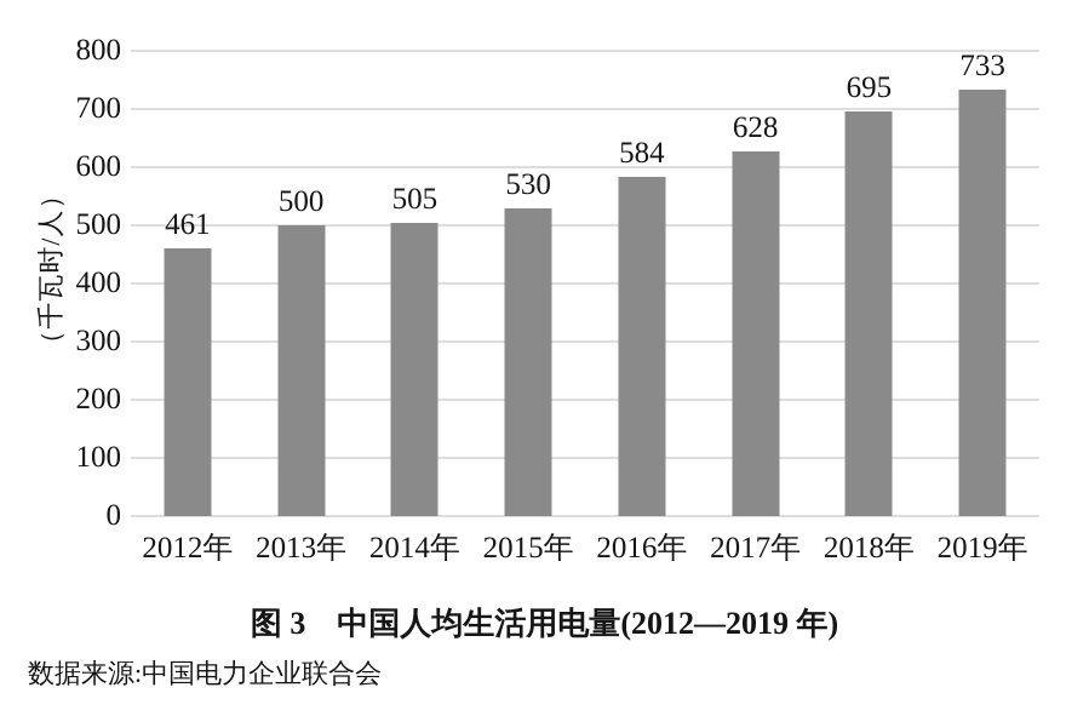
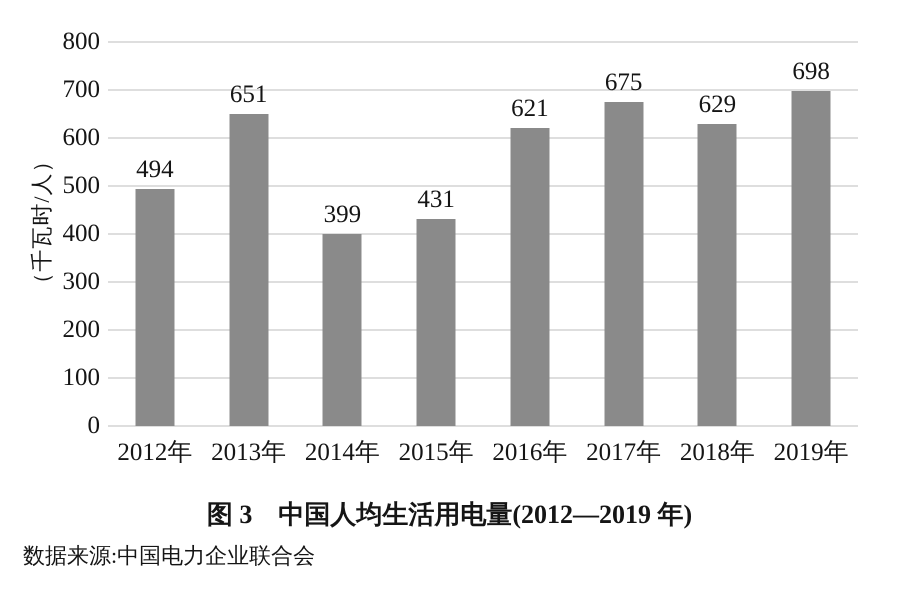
2012年: 461 -> 494
2013年: 500 -> 651
2014年: 505 -> 399
2015年: 530 -> 431
2016年: 584 -> 621
2017年: 628 -> 675
2018年: 695 -> 629
2019年: 733 -> 698
